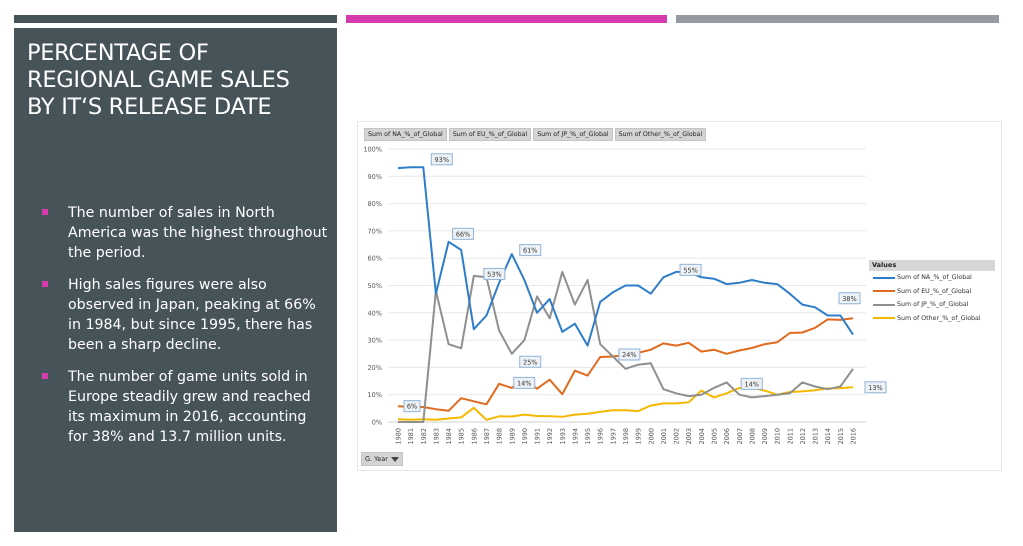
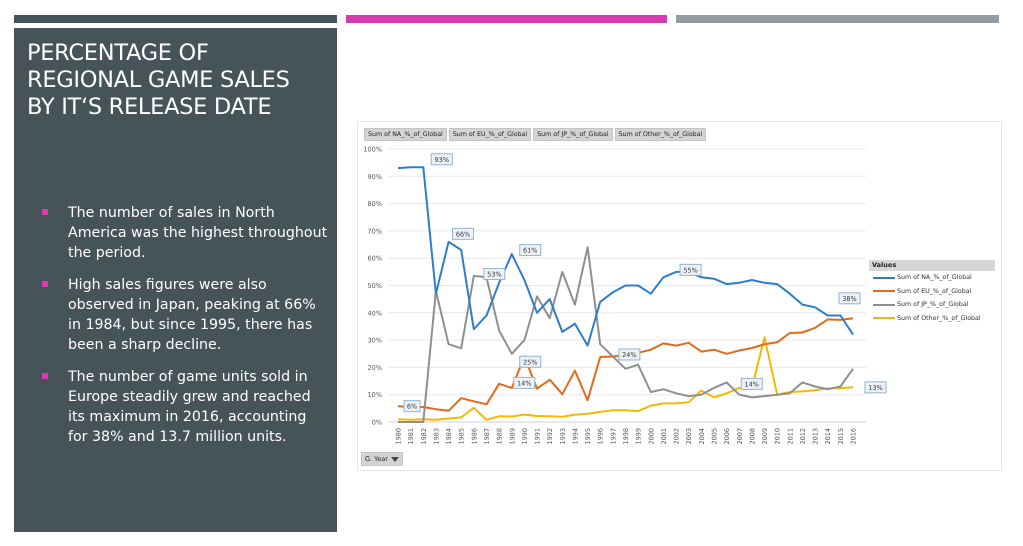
Sum of EU_%_of_Global/1990: 16% -> 24%
Sum of EU_%_of_Global/1995: 17% -> 8%
Sum of JP_%_of_Global/1995: 52% -> 64%
Sum of JP_%_of_Global/2000: 22% -> 11%
Sum of Other_%_of_Global/2009: 12% -> 31%
